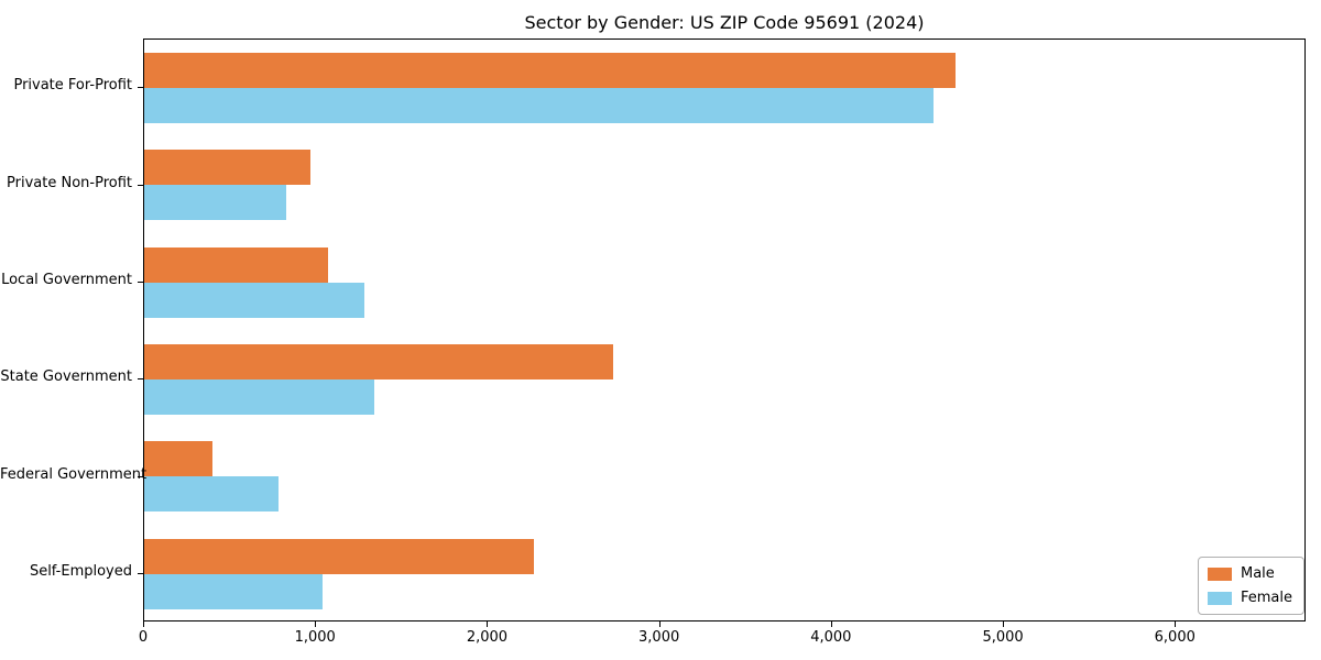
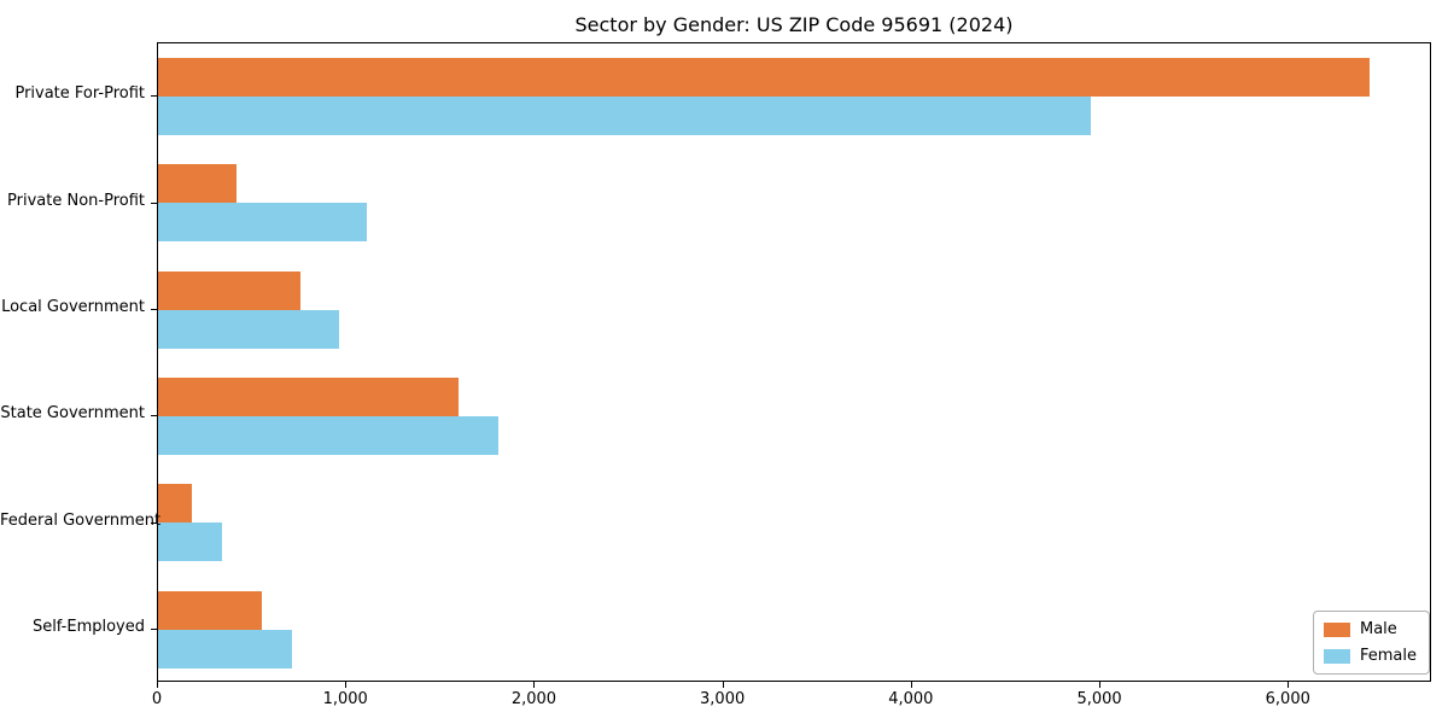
Male/Private For-Profit: 4730 -> 6440
Female/Private For-Profit: 4600 -> 4960
Male/Private Non-Profit: 970 -> 420
Female/Private Non-Profit: 830 -> 1110
Male/Local Government: 1070 -> 760
Female/Local Government: 1280 -> 960
Male/State Government: 2730 -> 1600
Female/State Government: 1340 -> 1810
Male/Federal Government: 400 -> 180
Female/Federal Government: 780 -> 340
Male/Self-Employed: 2270 -> 550
Female/Self-Employed: 1040 -> 710
